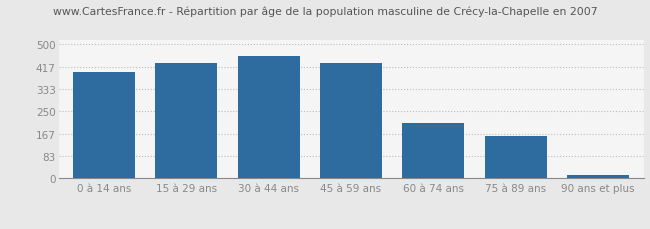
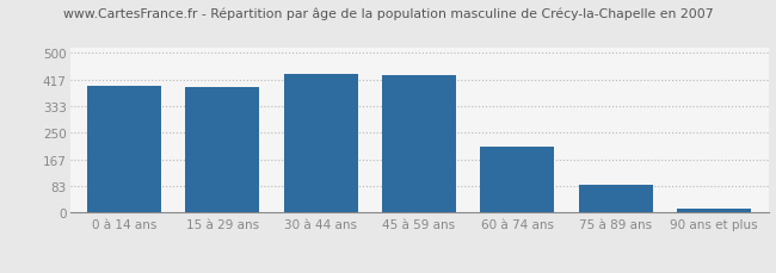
15 à 29 ans: 430 -> 395
30 à 44 ans: 455 -> 435
75 à 89 ans: 160 -> 88
